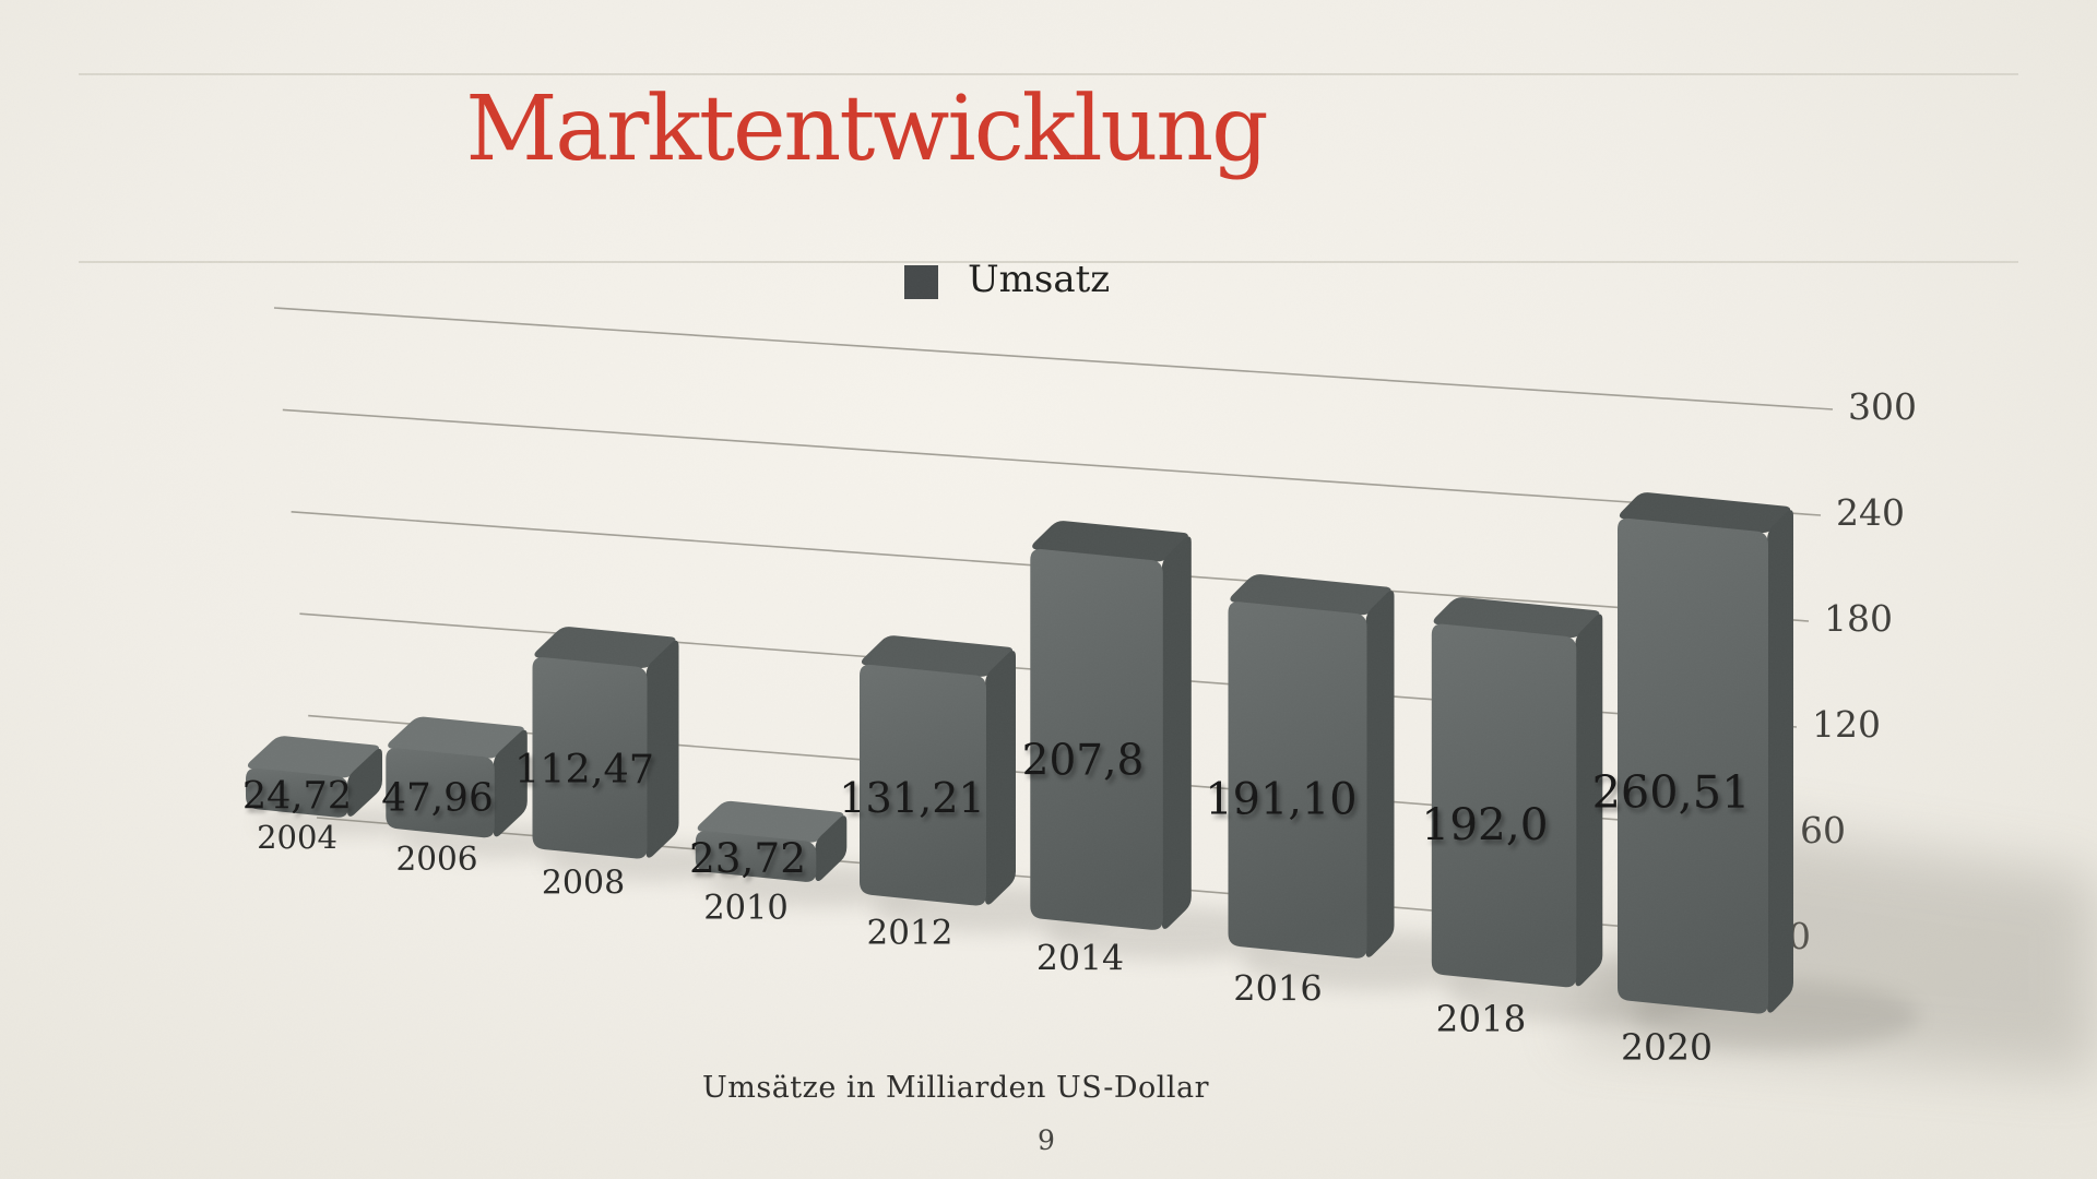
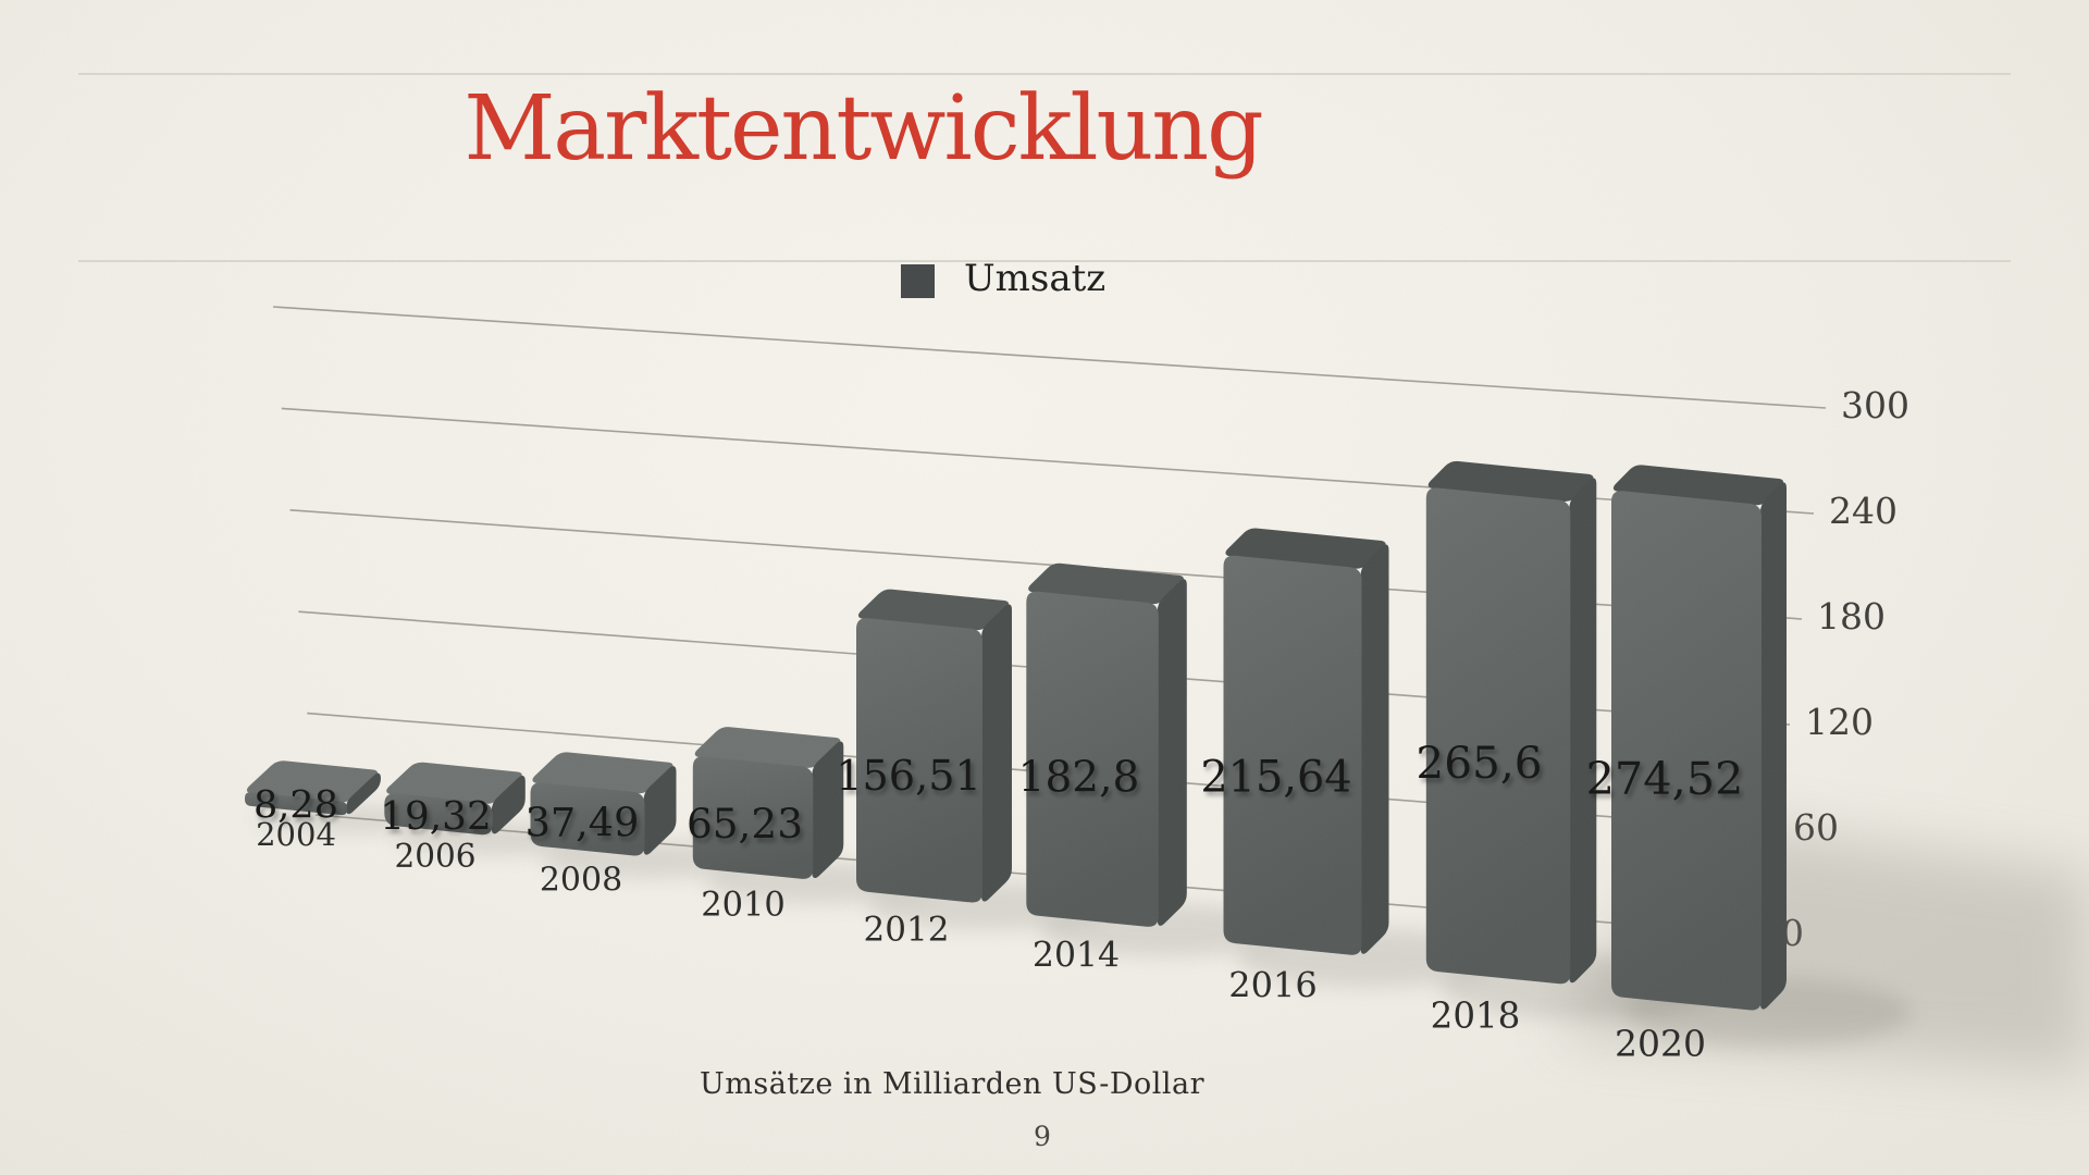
2004: 24,72 -> 8,28
2006: 47,96 -> 19,32
2008: 112,47 -> 37,49
2010: 23,72 -> 65,23
2012: 131,21 -> 156,51
2014: 207,8 -> 182,8
2016: 191,10 -> 215,64
2018: 192,0 -> 265,6
2020: 260,51 -> 274,52
